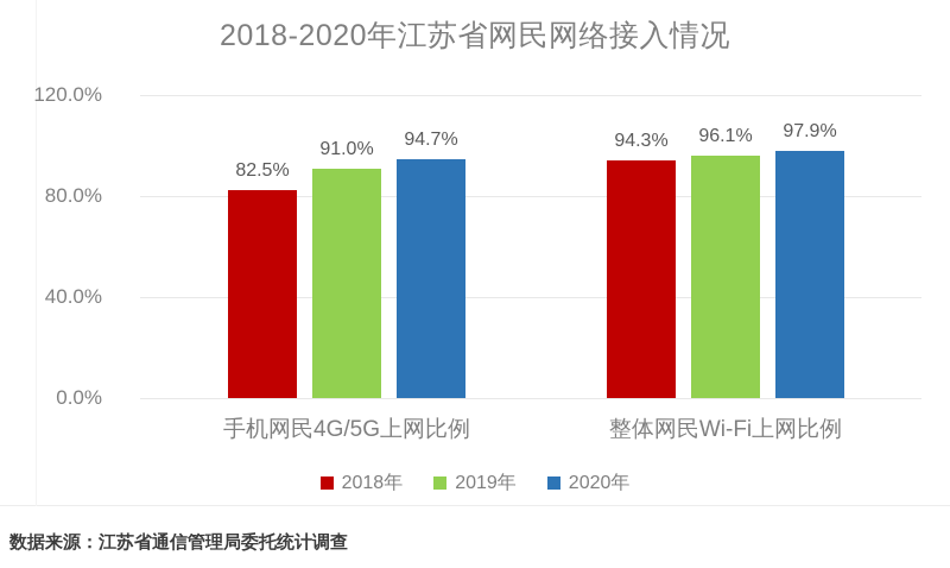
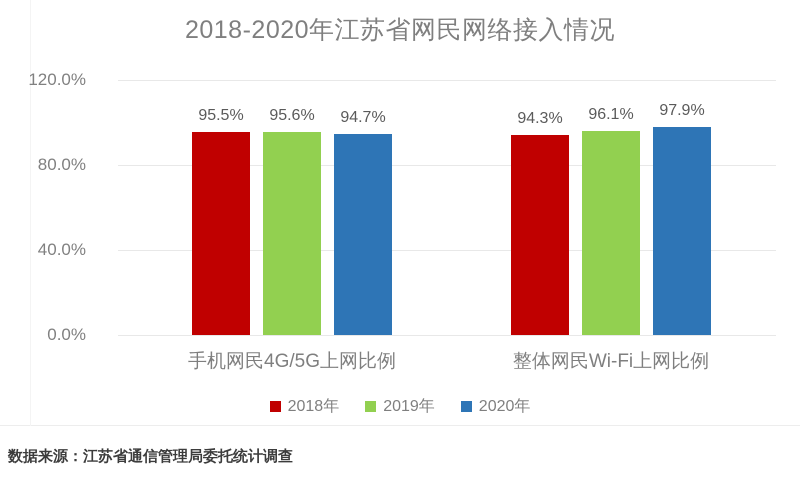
2018年/手机网民4G/5G上网比例: 82.5% -> 95.5%
2019年/手机网民4G/5G上网比例: 91.0% -> 95.6%
